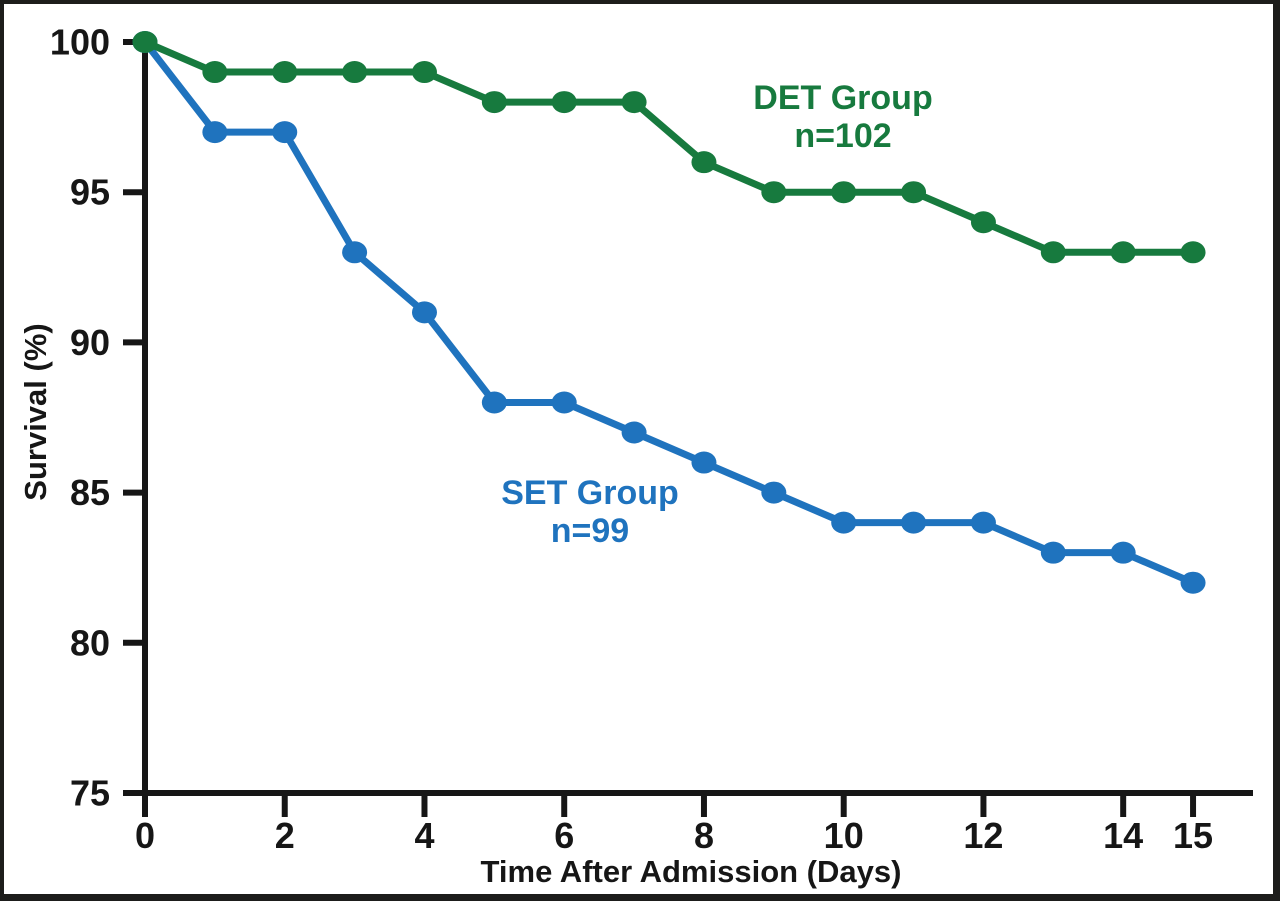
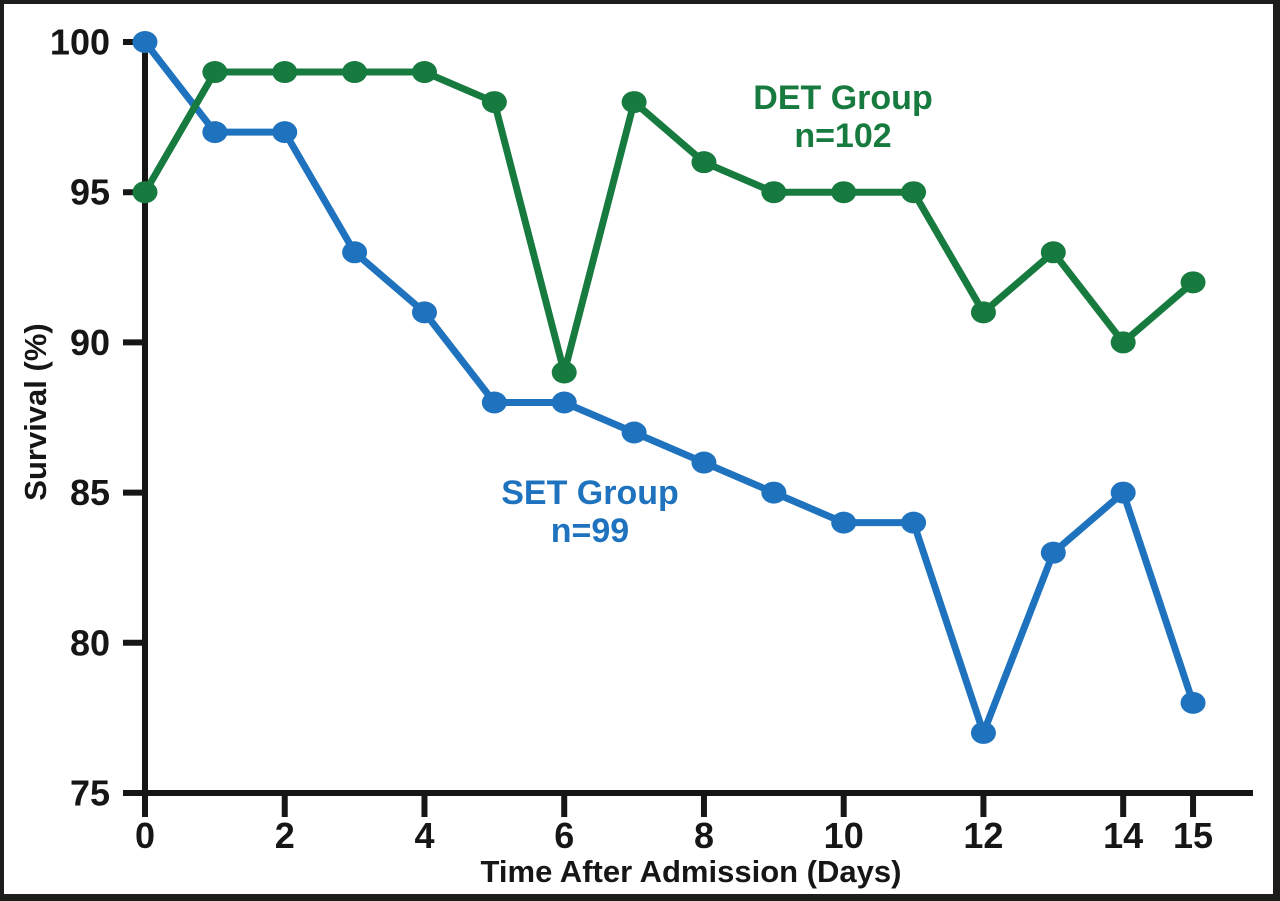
DET Group/0: 100 -> 95
DET Group/6: 98 -> 89
DET Group/12: 94 -> 91
SET Group/12: 84 -> 77
DET Group/14: 93 -> 90
SET Group/14: 83 -> 85
DET Group/15: 93 -> 92
SET Group/15: 82 -> 78
